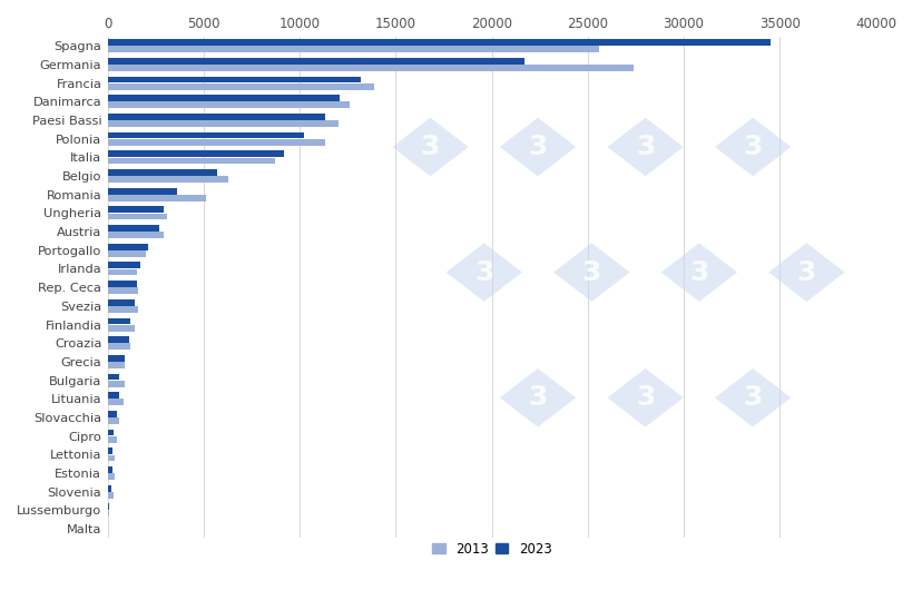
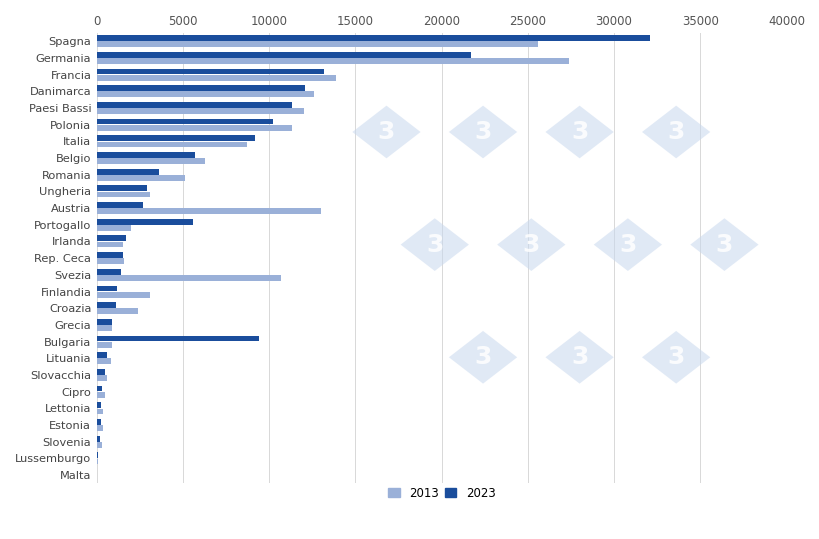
2023/Spagna: 34500 -> 32100
2013/Austria: 2900 -> 13000
2023/Portogallo: 2100 -> 5600
2013/Svezia: 1600 -> 10700
2013/Finlandia: 1400 -> 3100
2013/Croazia: 1200 -> 2400
2023/Bulgaria: 600 -> 9400
